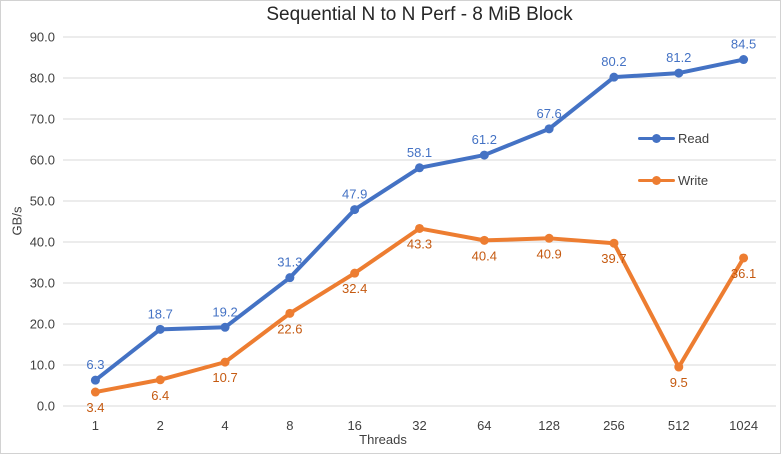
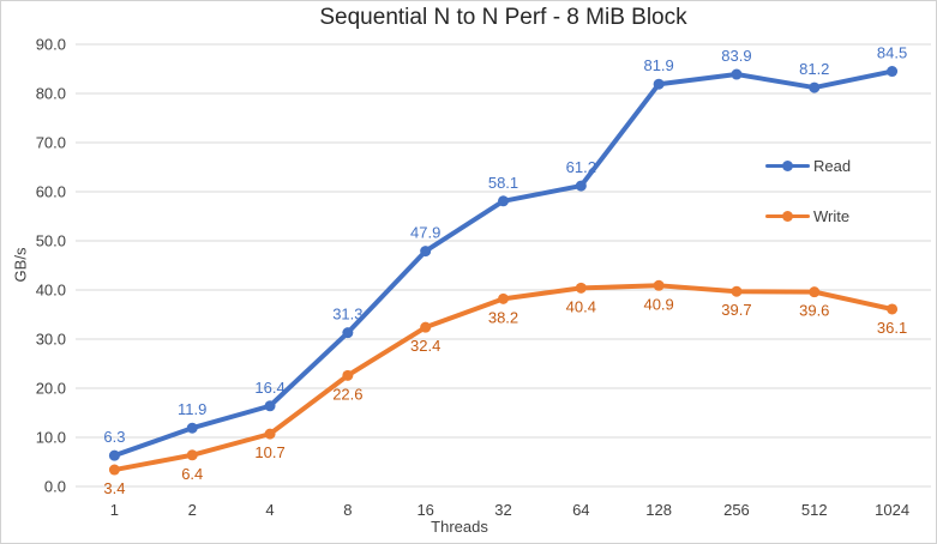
Read/2: 18.7 -> 11.9
Read/4: 19.2 -> 16.4
Write/32: 43.3 -> 38.2
Read/128: 67.6 -> 81.9
Read/256: 80.2 -> 83.9
Write/512: 9.5 -> 39.6
